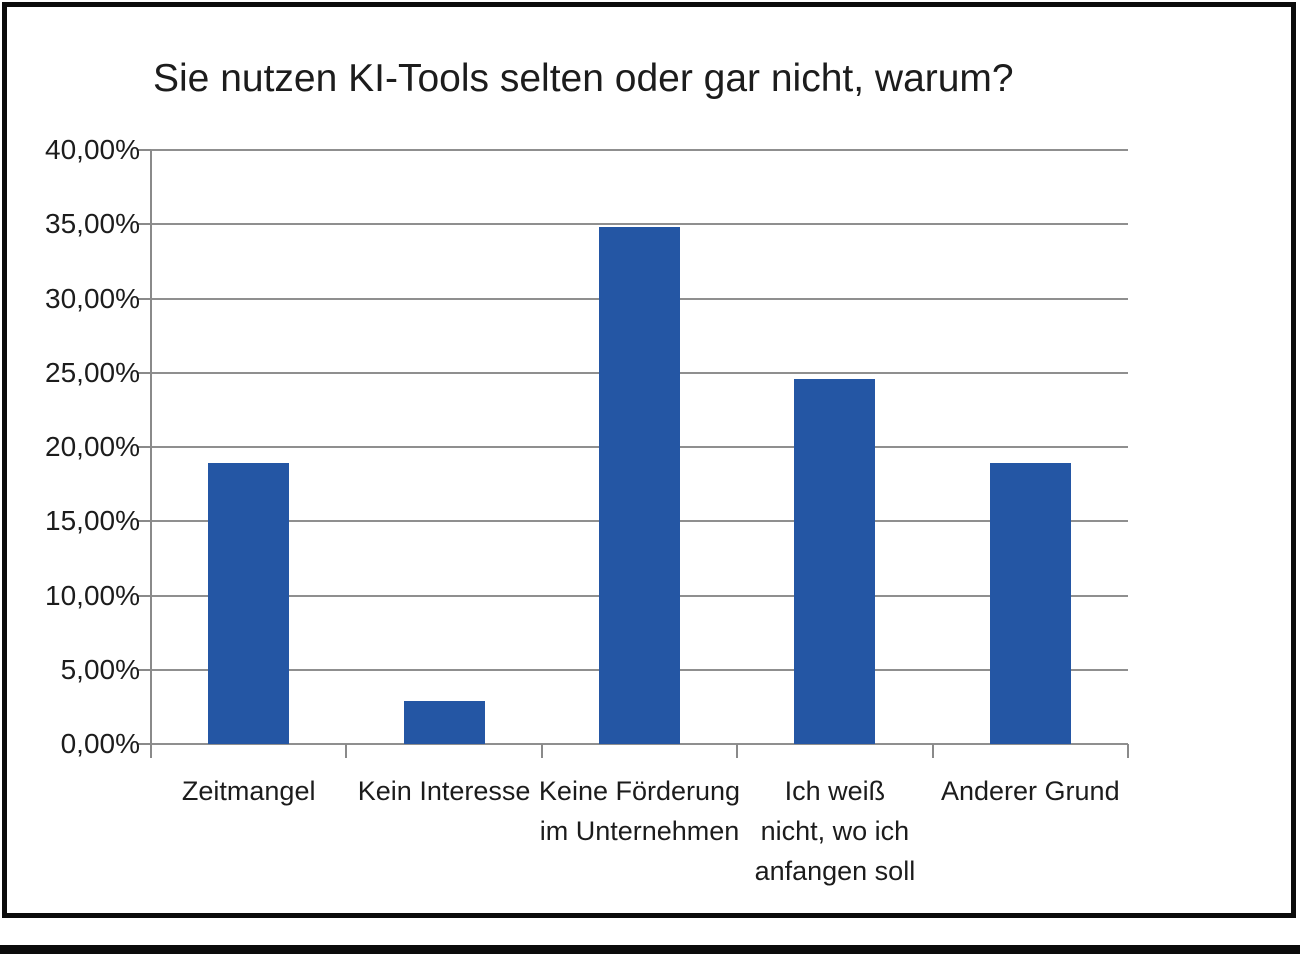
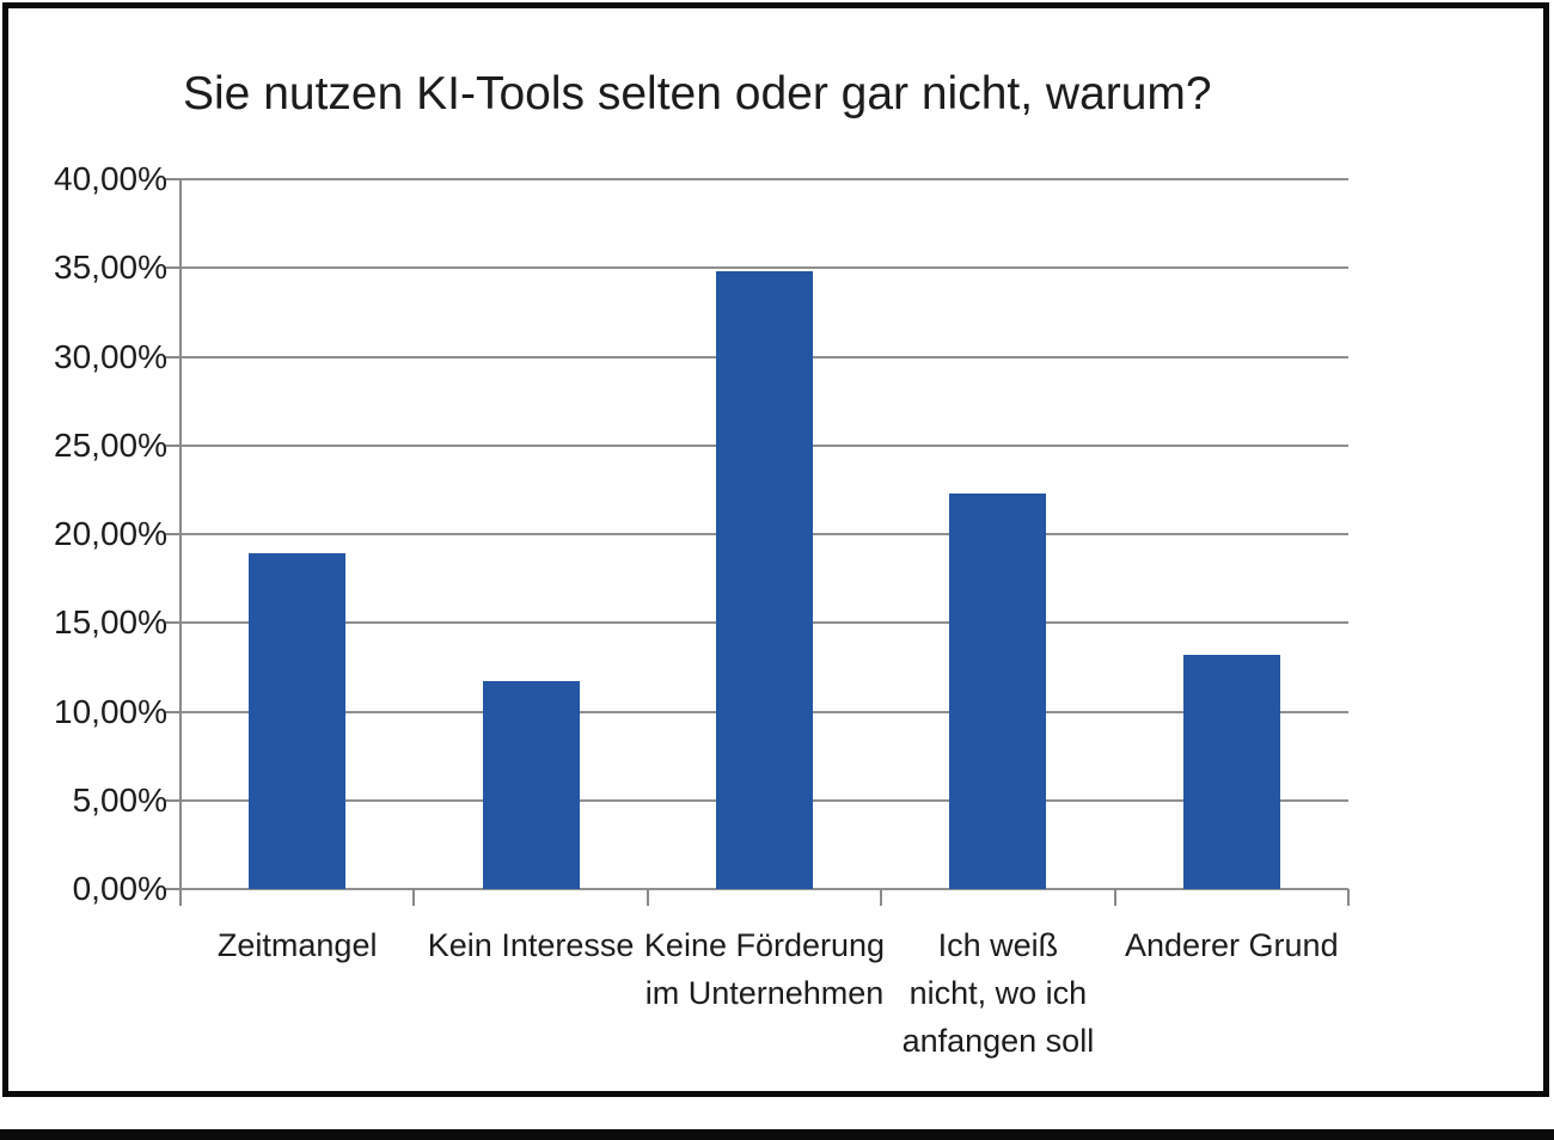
Kein Interesse: 2,9% -> 11,7%
Ich weiß nicht, wo ich anfangen soll: 24,6% -> 22,3%
Anderer Grund: 18,9% -> 13,2%
